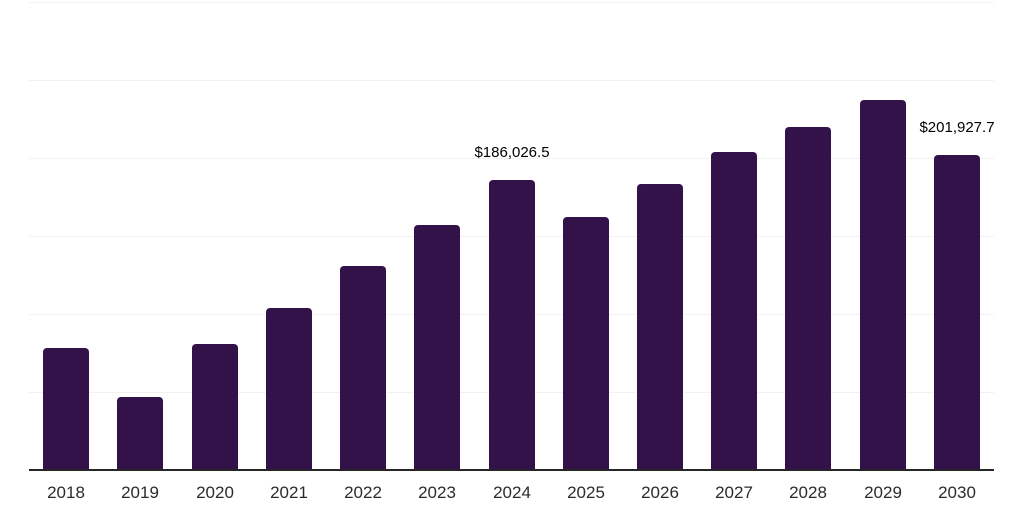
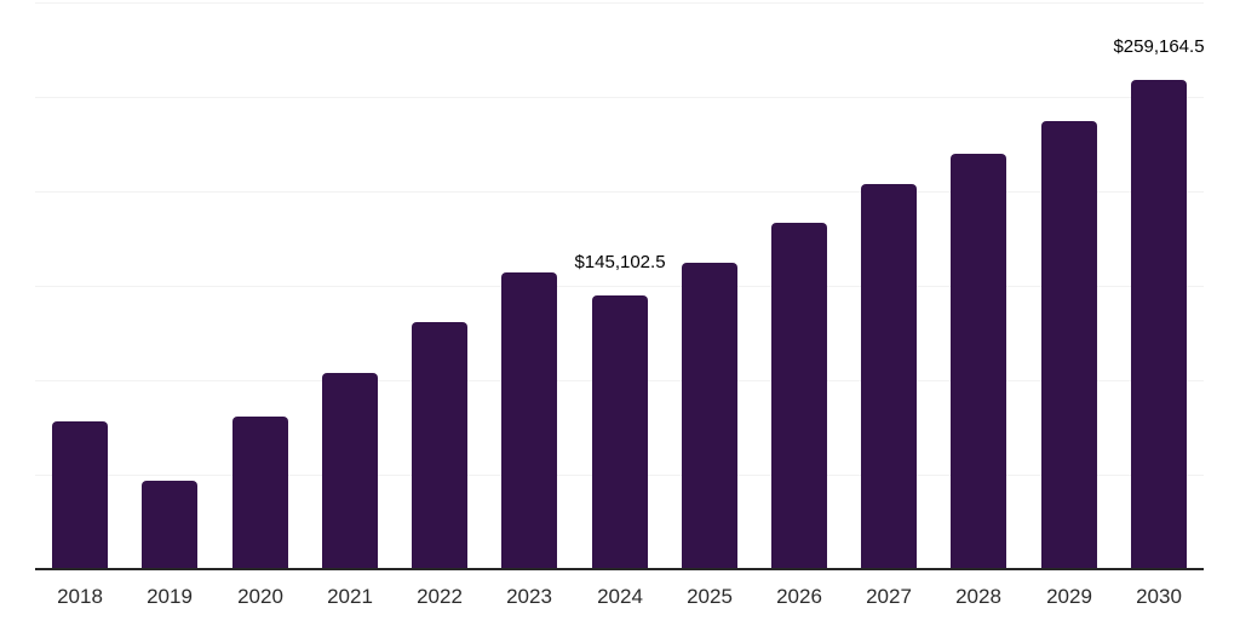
2024: $186,026.5 -> $145,102.5
2030: $201,927.7 -> $259,164.5
